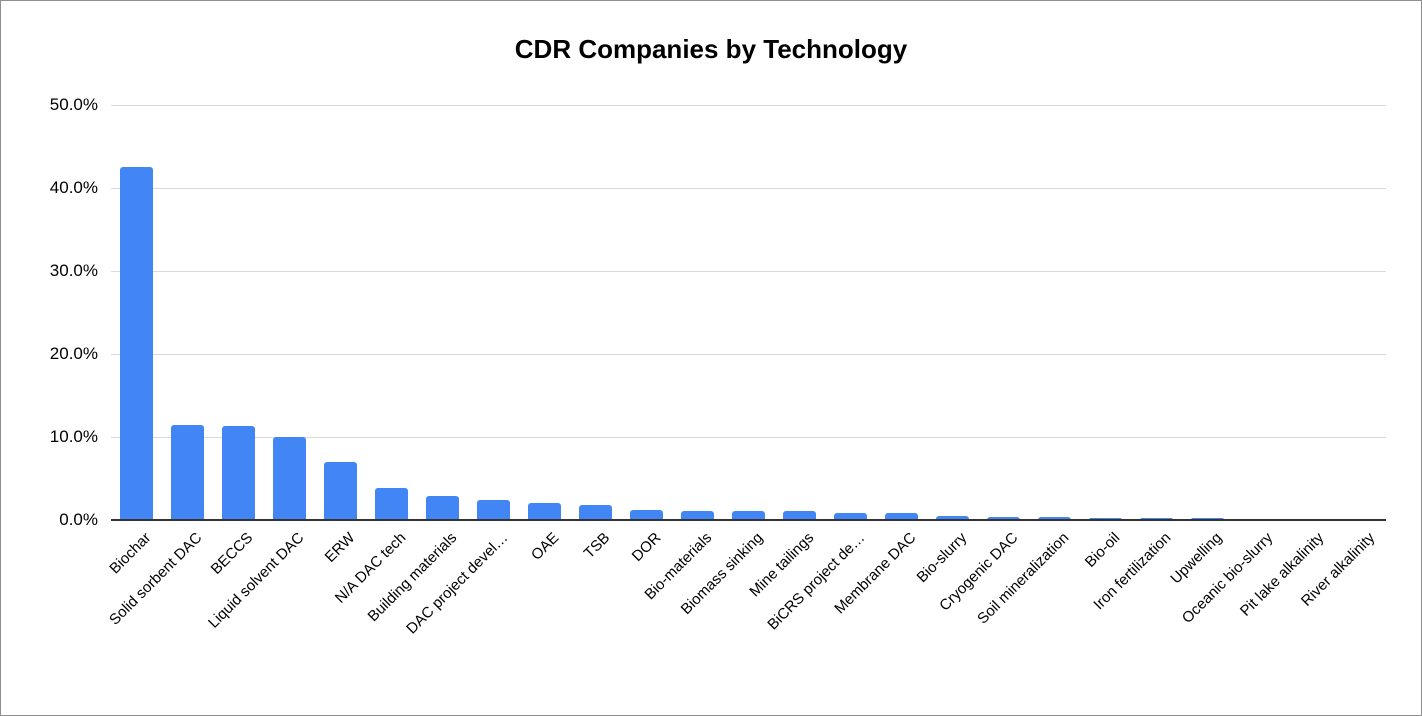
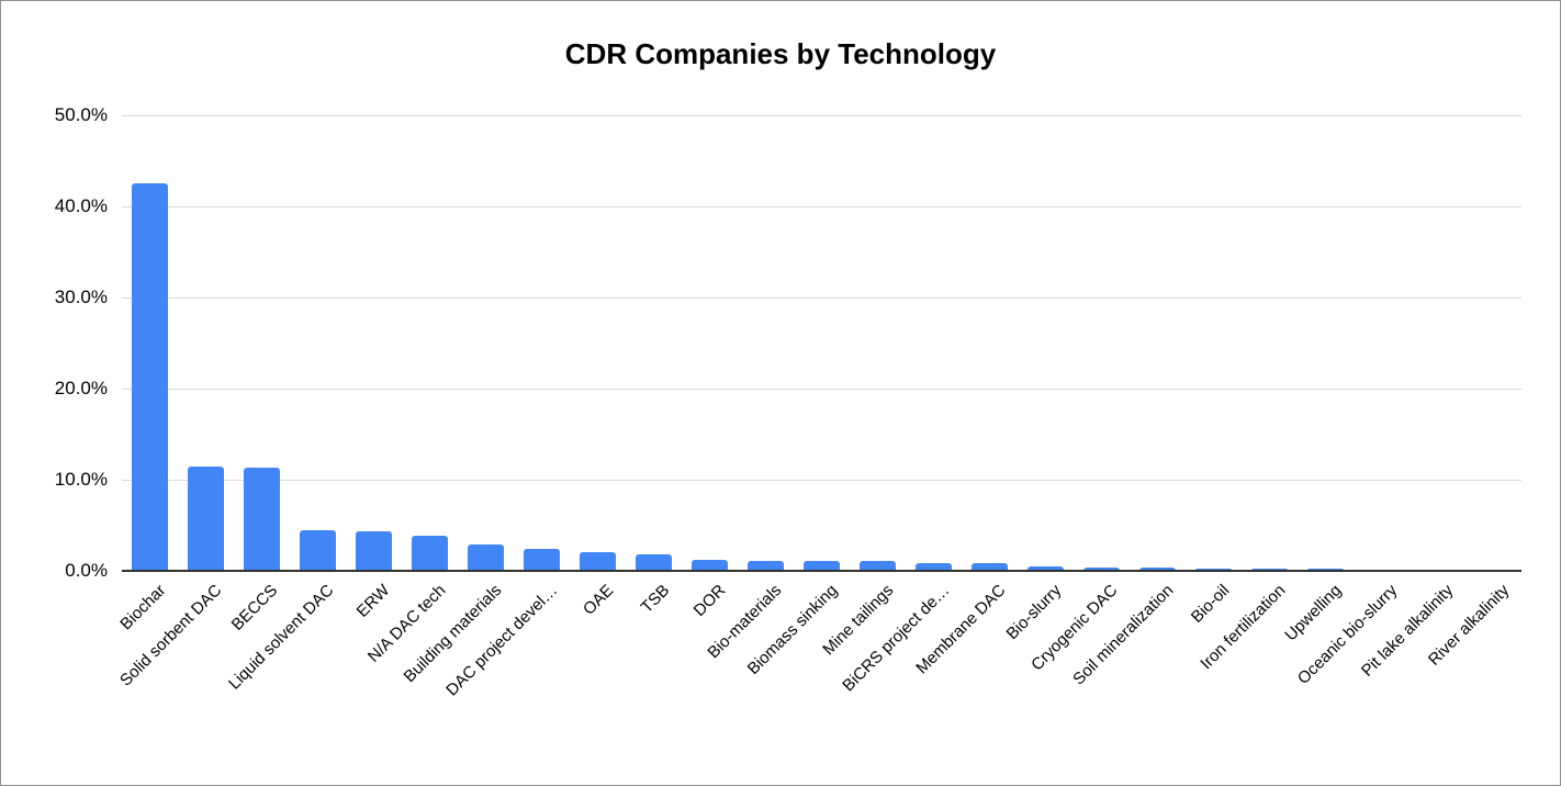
Liquid solvent DAC: 10% -> 4%
ERW: 7% -> 4%
